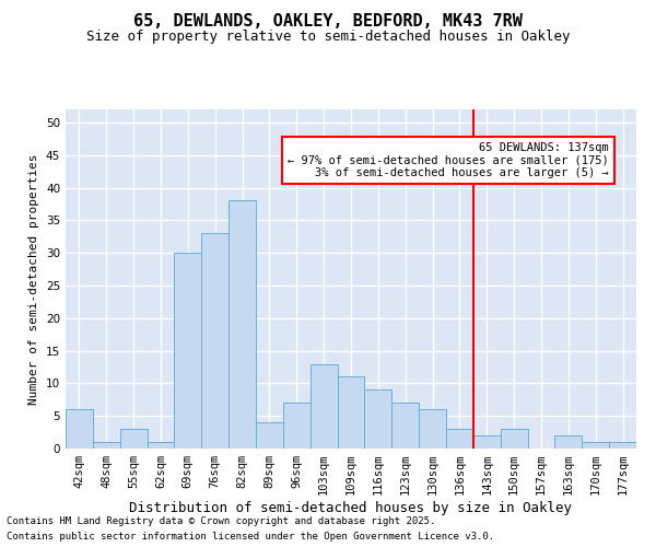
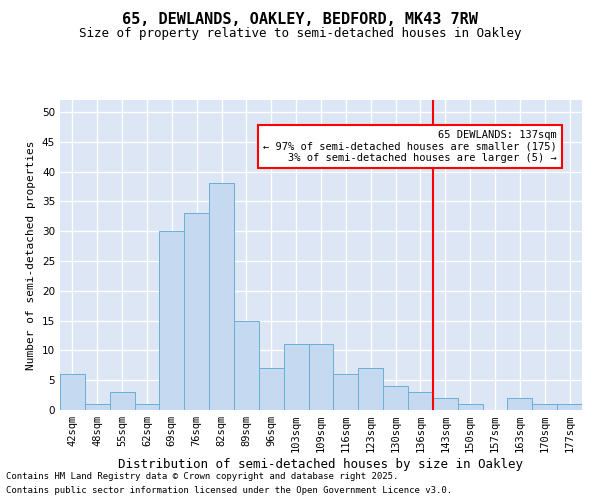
89sqm: 4 -> 15
103sqm: 13 -> 11
116sqm: 9 -> 6
130sqm: 6 -> 4
150sqm: 3 -> 1
